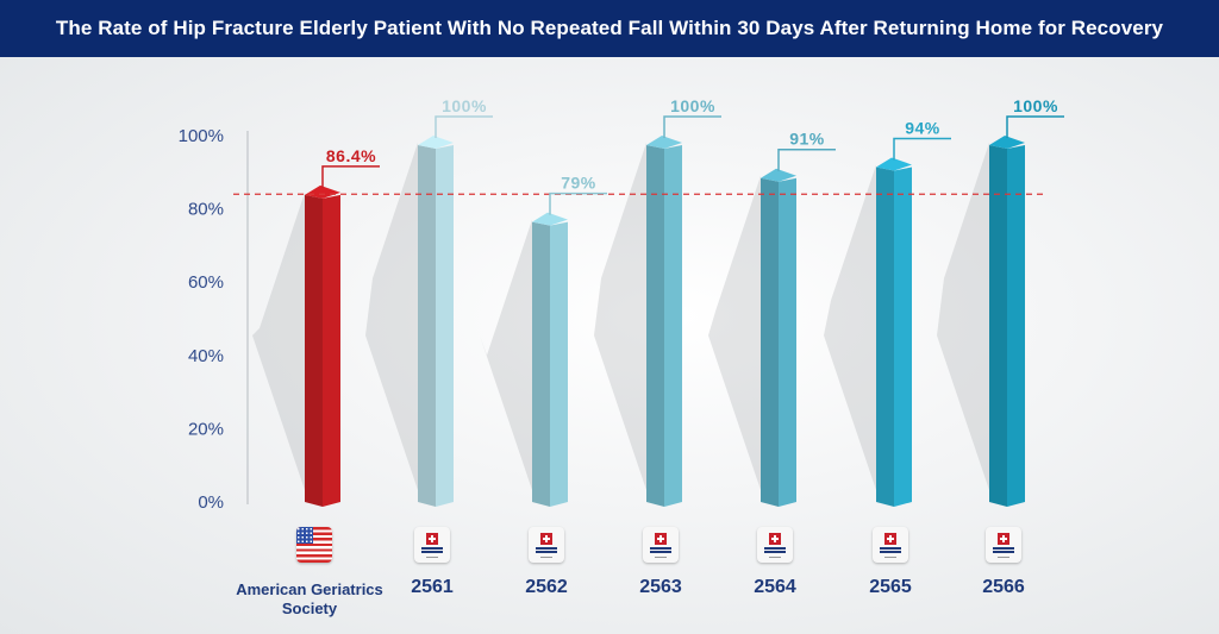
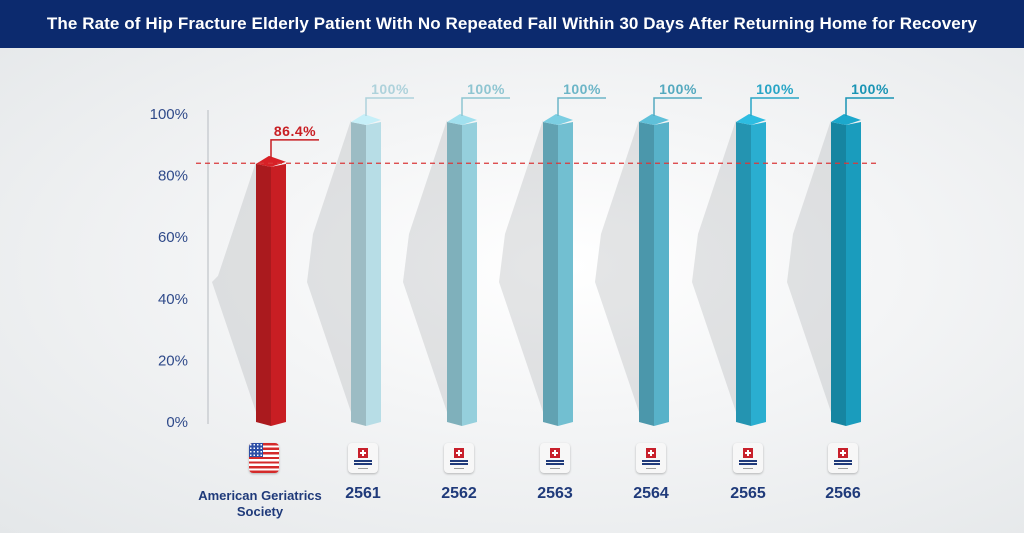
2562: 79% -> 100%
2564: 91% -> 100%
2565: 94% -> 100%
